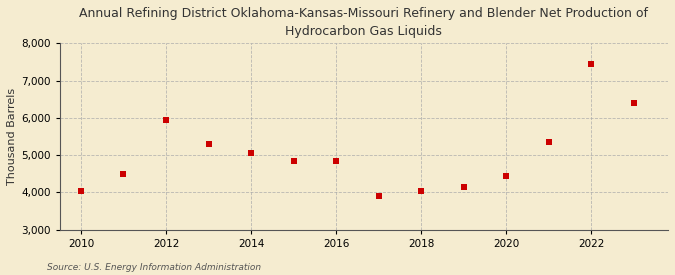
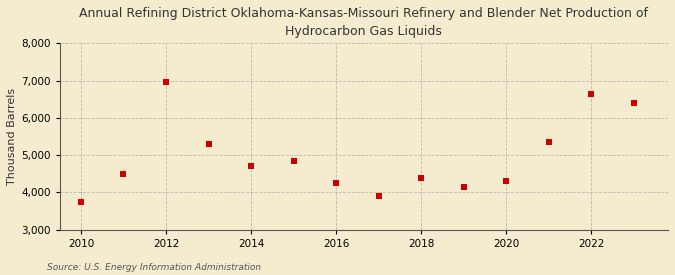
2010: 4,050 -> 3,750
2012: 5,950 -> 6,950
2014: 5,050 -> 4,700
2016: 4,850 -> 4,250
2018: 4,050 -> 4,400
2020: 4,450 -> 4,300
2022: 7,450 -> 6,650
